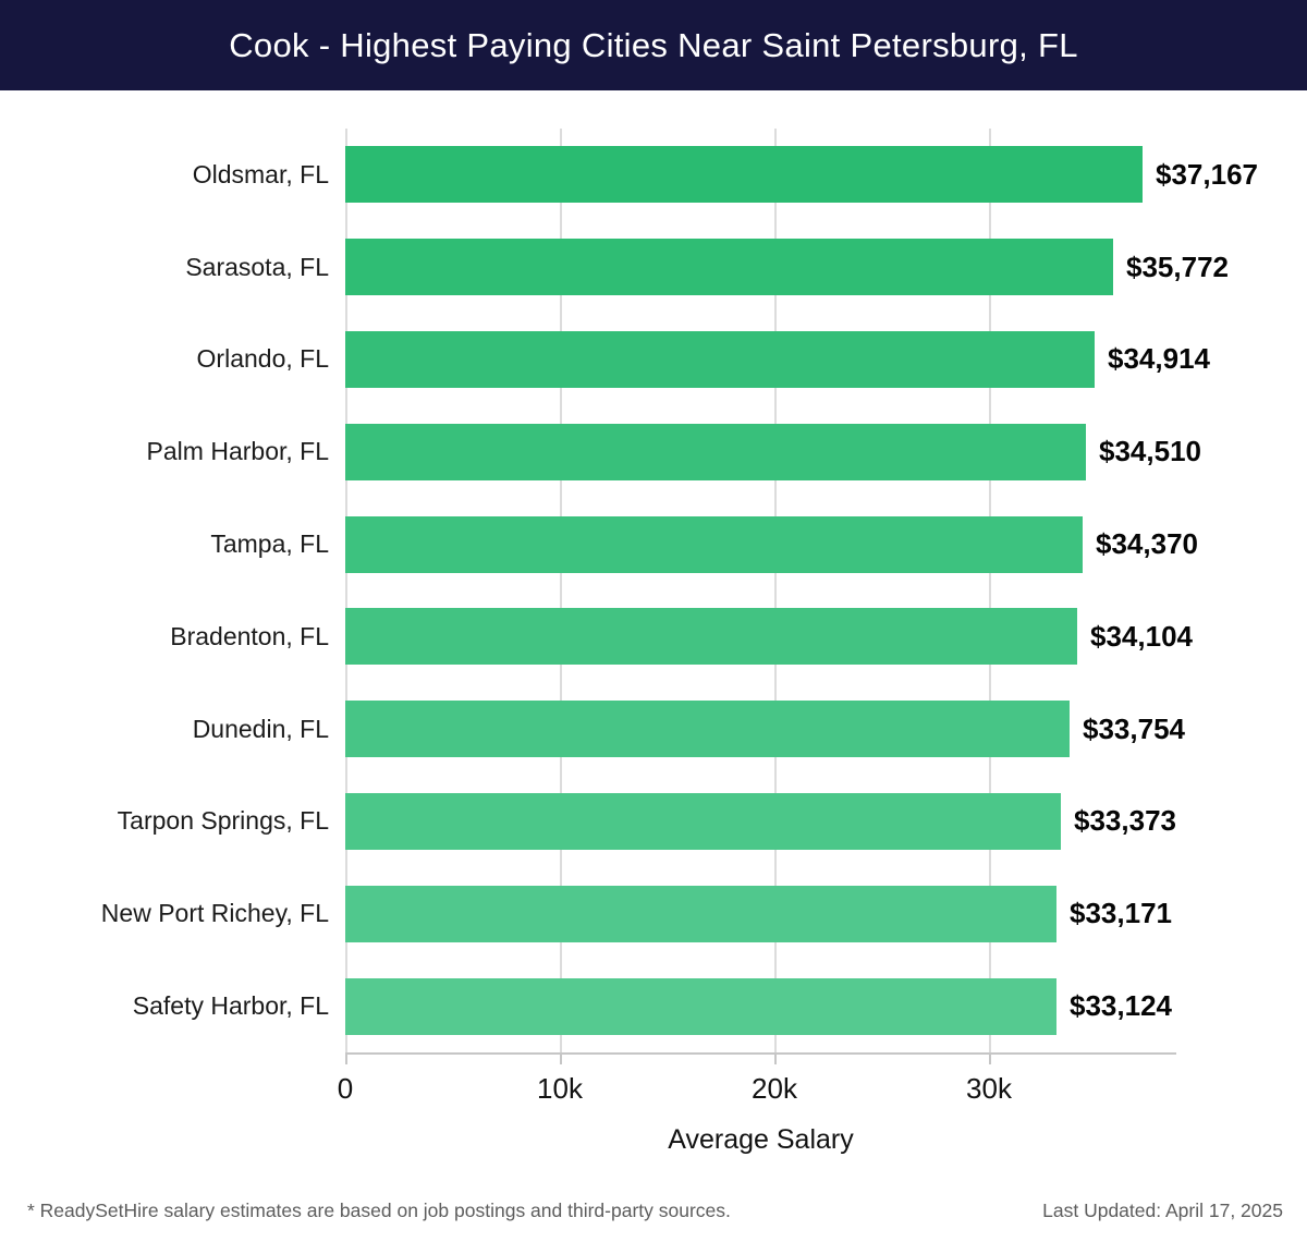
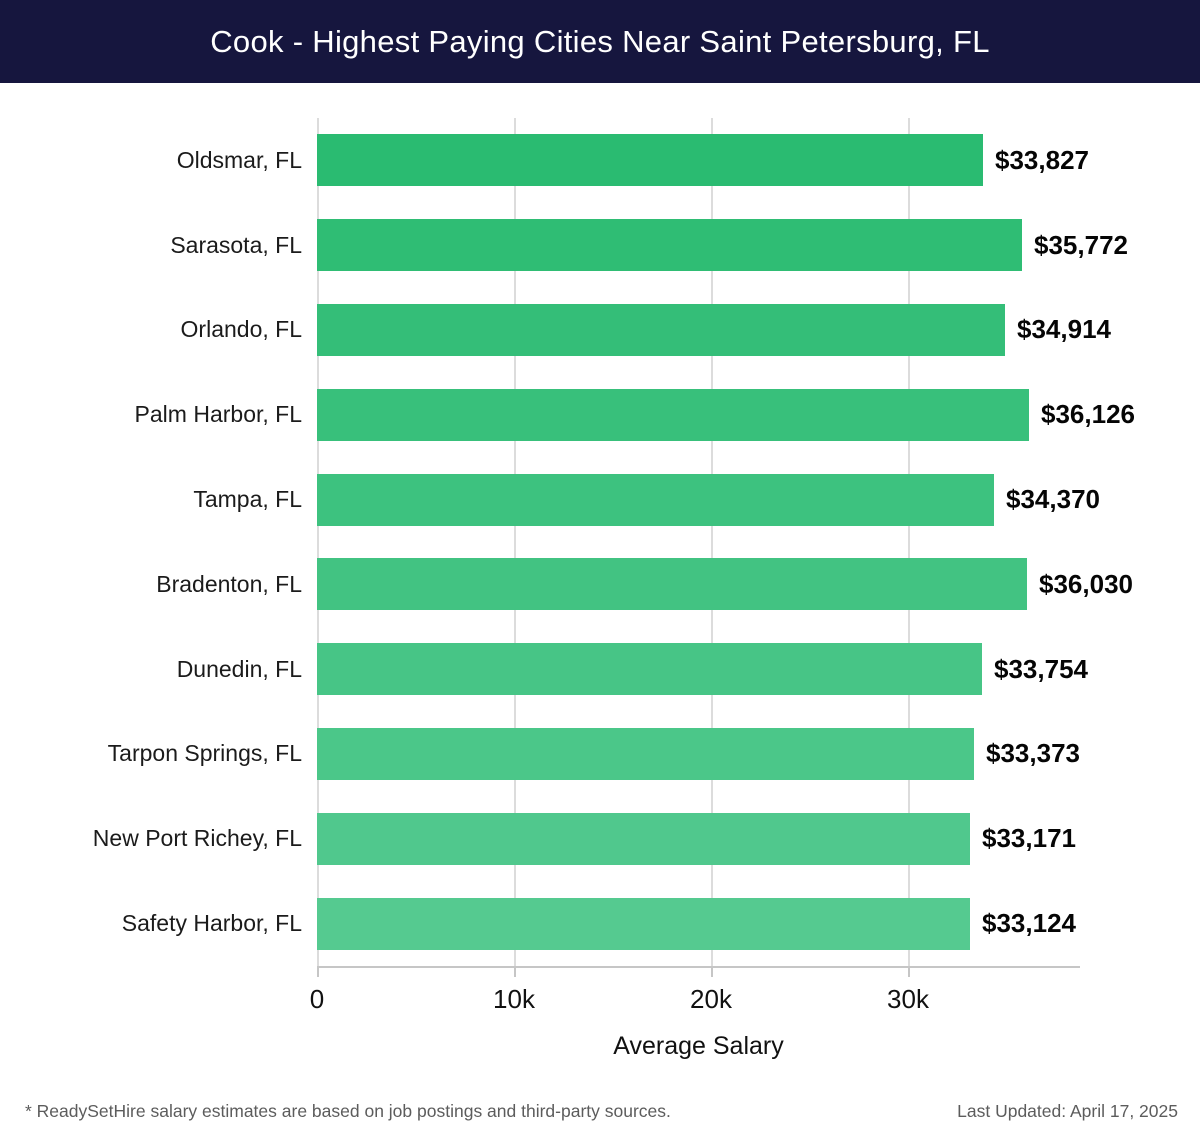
Oldsmar, FL: $37,167 -> $33,827
Palm Harbor, FL: $34,510 -> $36,126
Bradenton, FL: $34,104 -> $36,030
